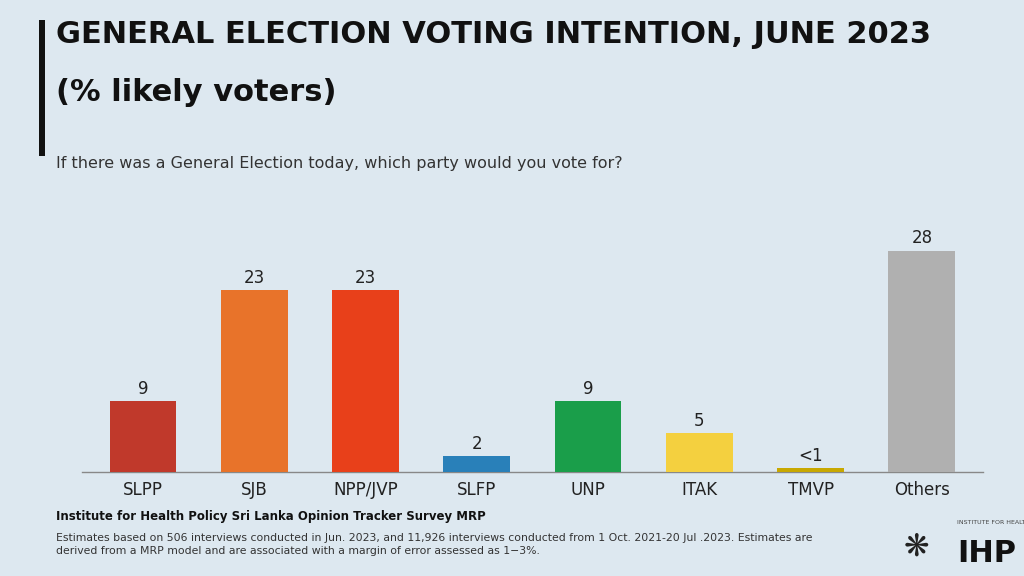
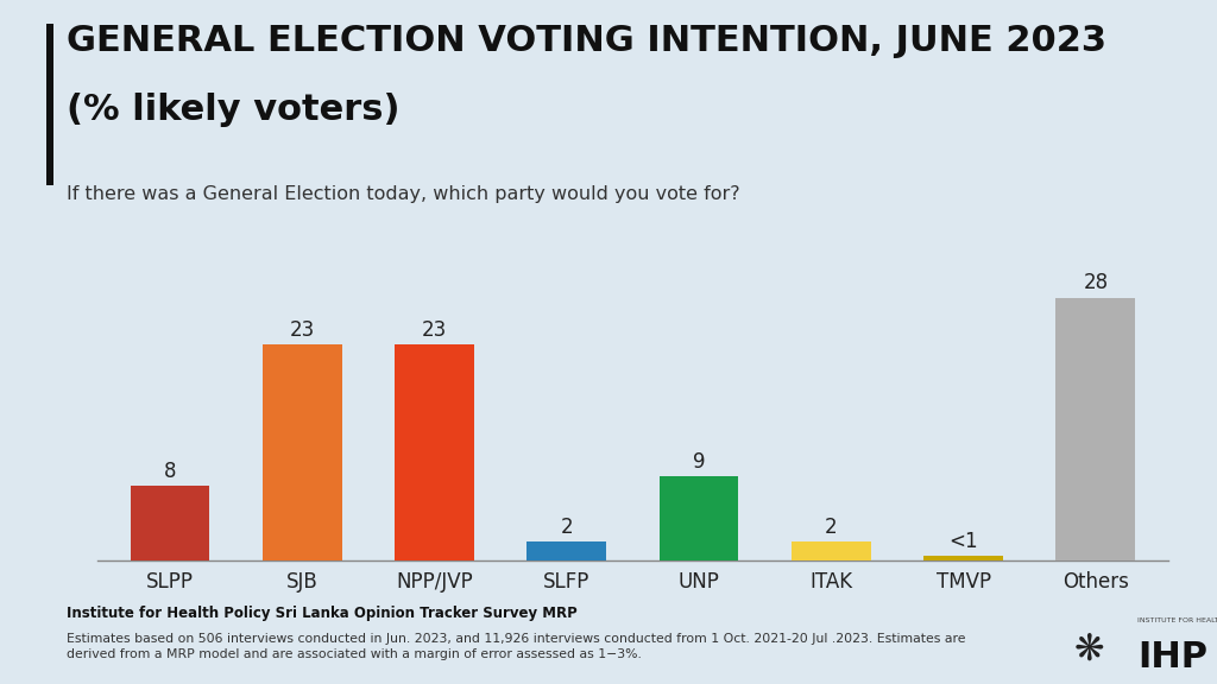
SLPP: 9 -> 8
ITAK: 5 -> 2
